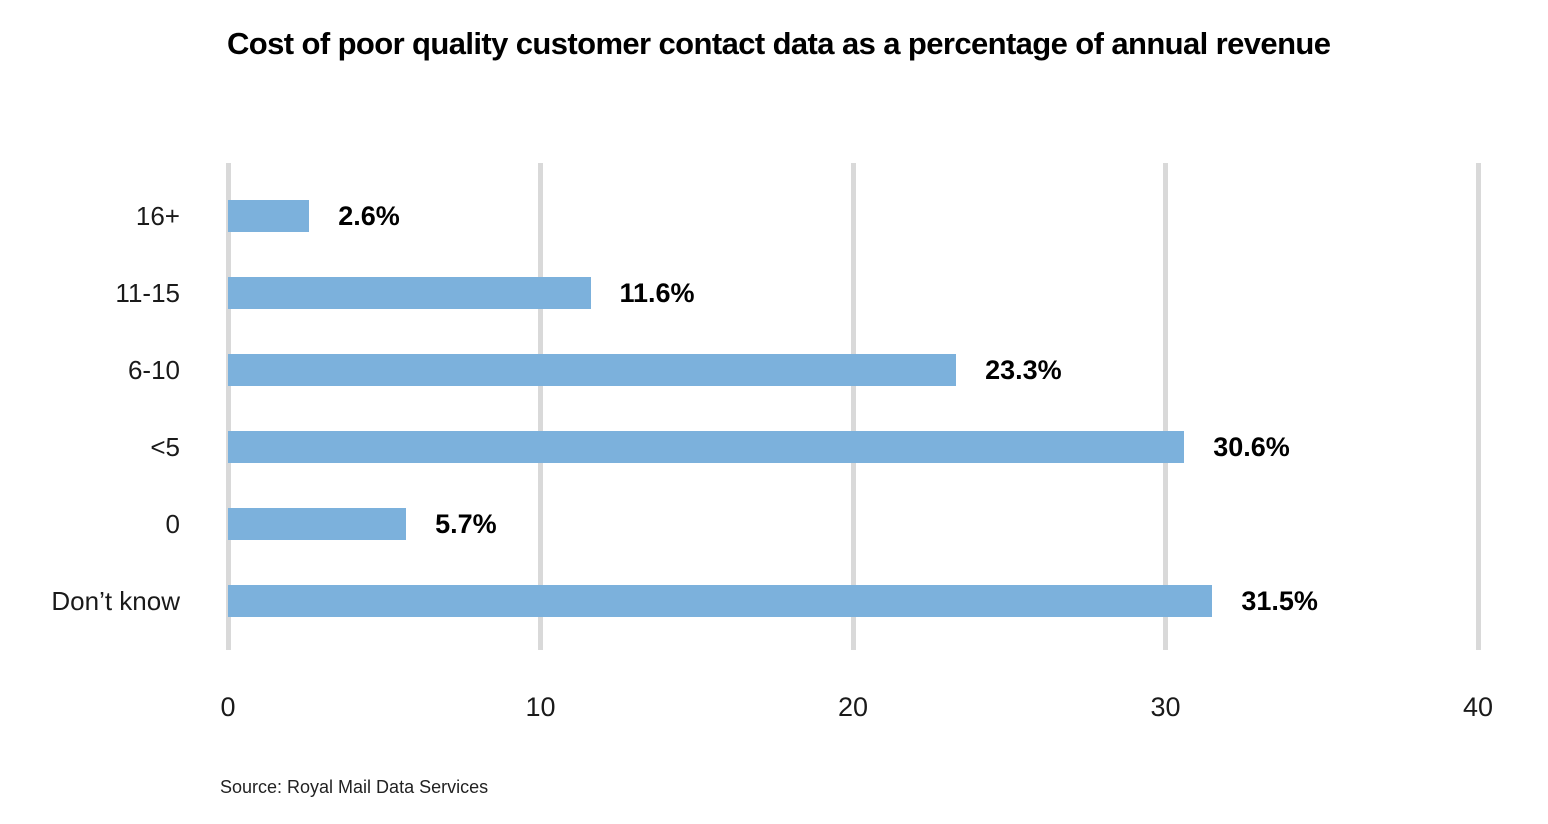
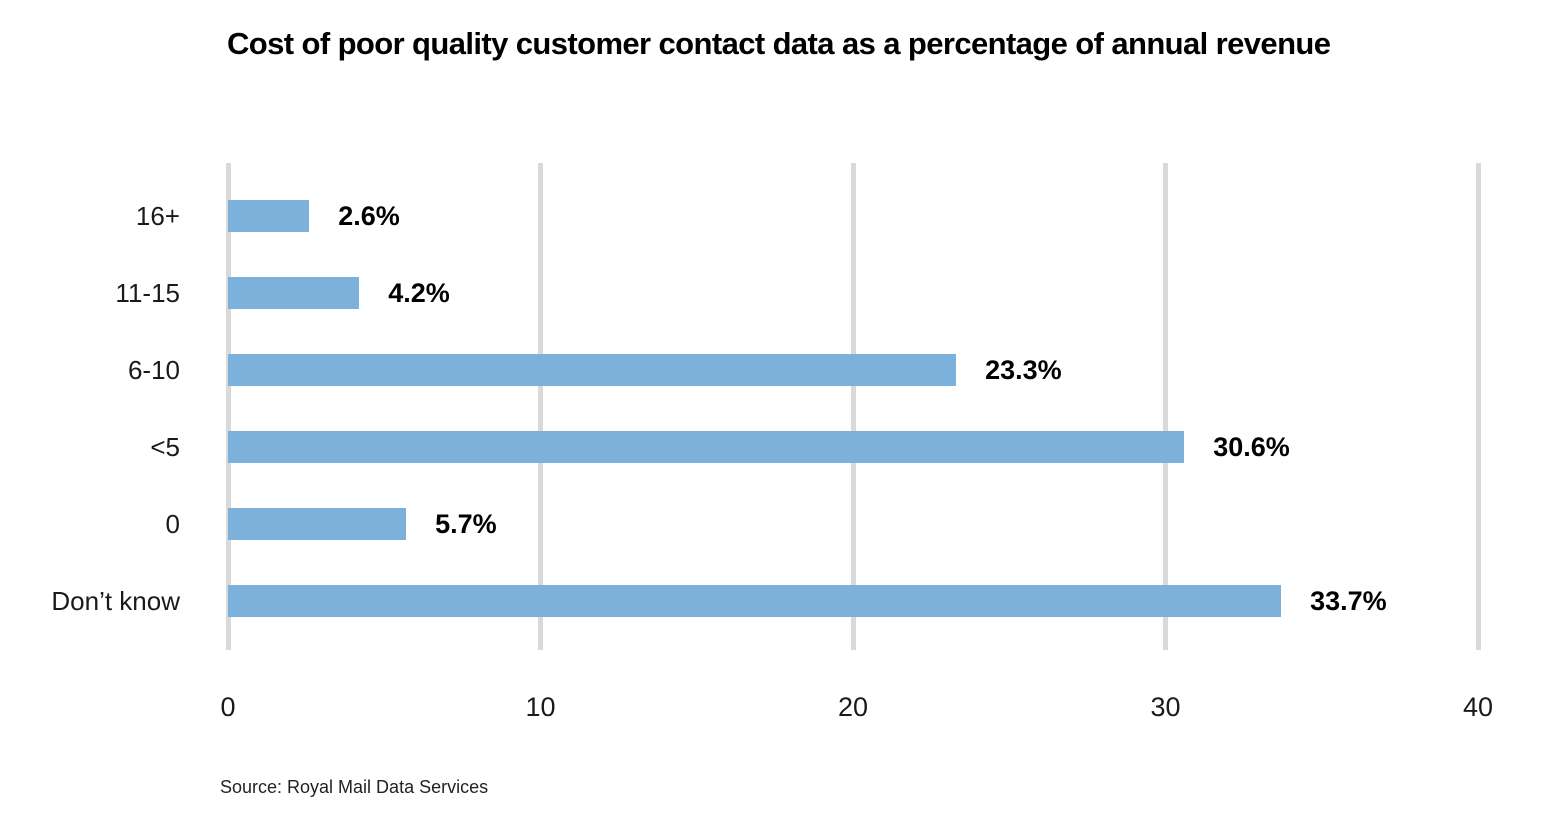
11-15: 11.6% -> 4.2%
Don’t know: 31.5% -> 33.7%
